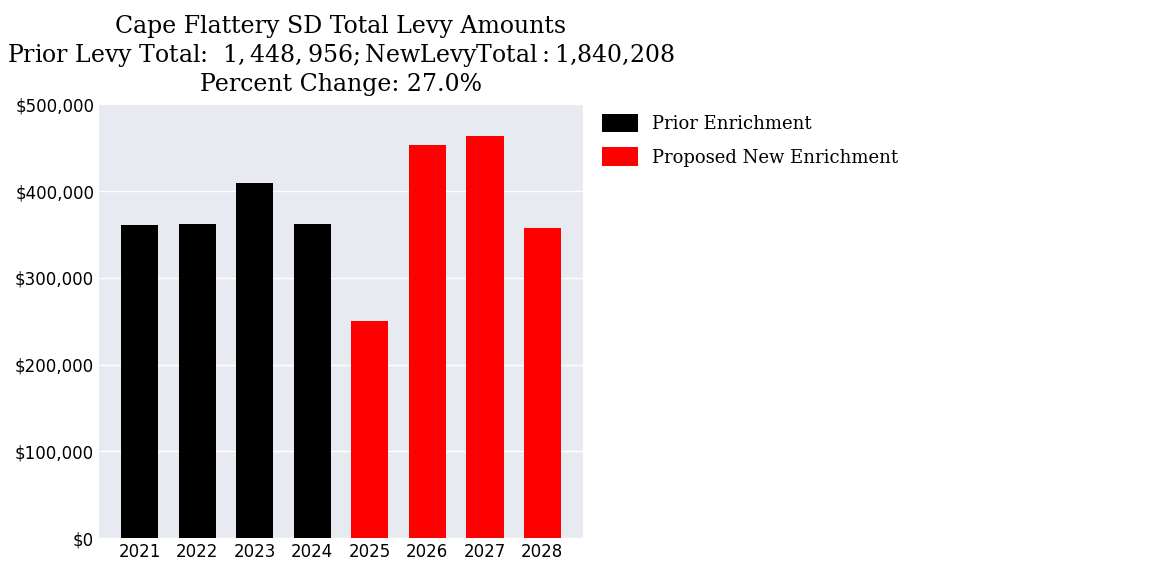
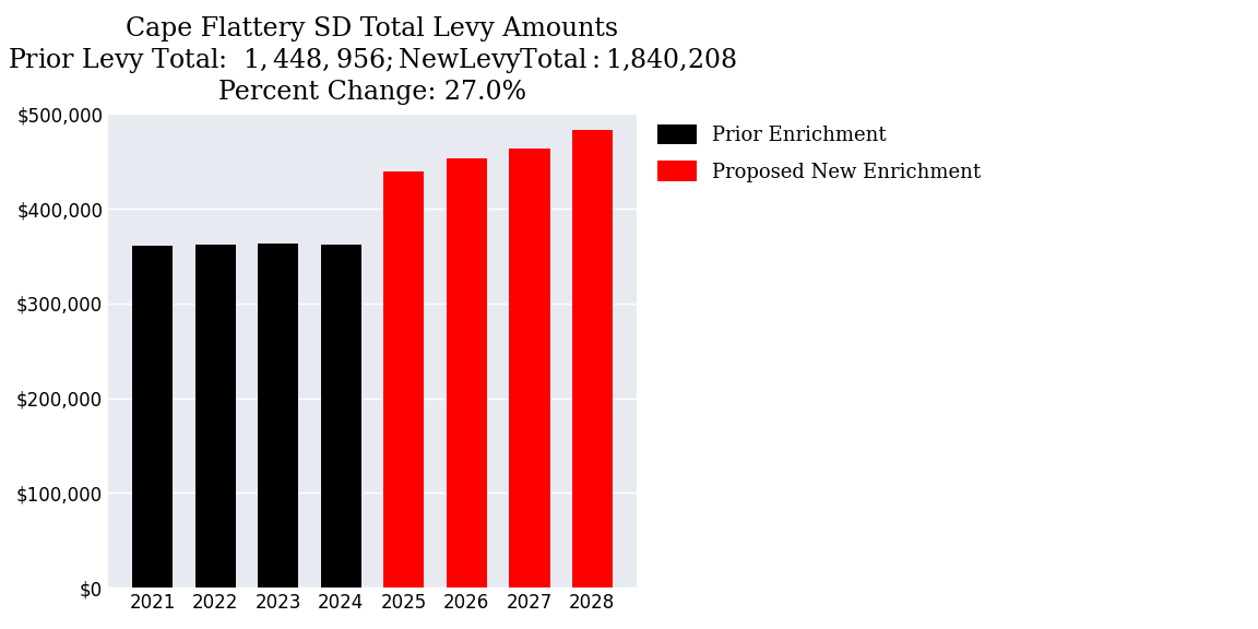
2023: $410,000 -> $363,000
2025: $250,000 -> $440,000
2028: $358,000 -> $483,000
